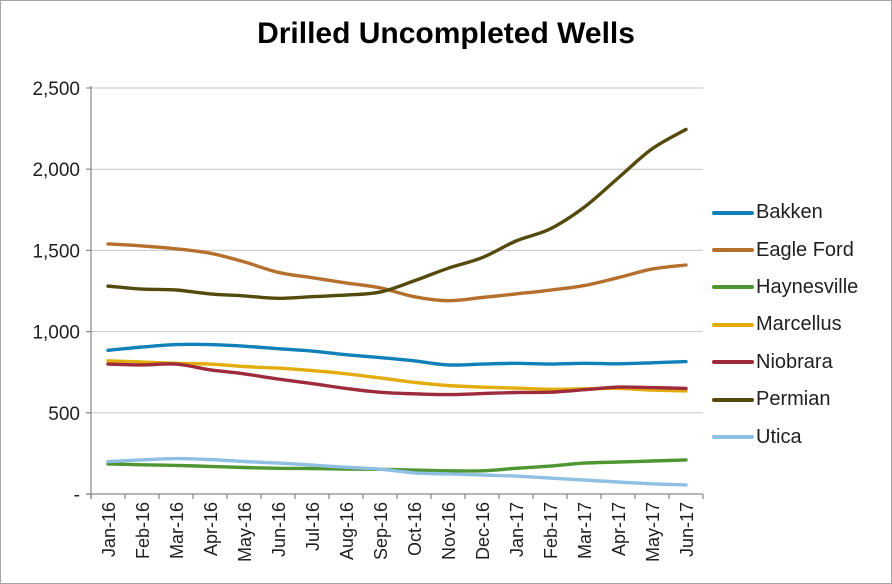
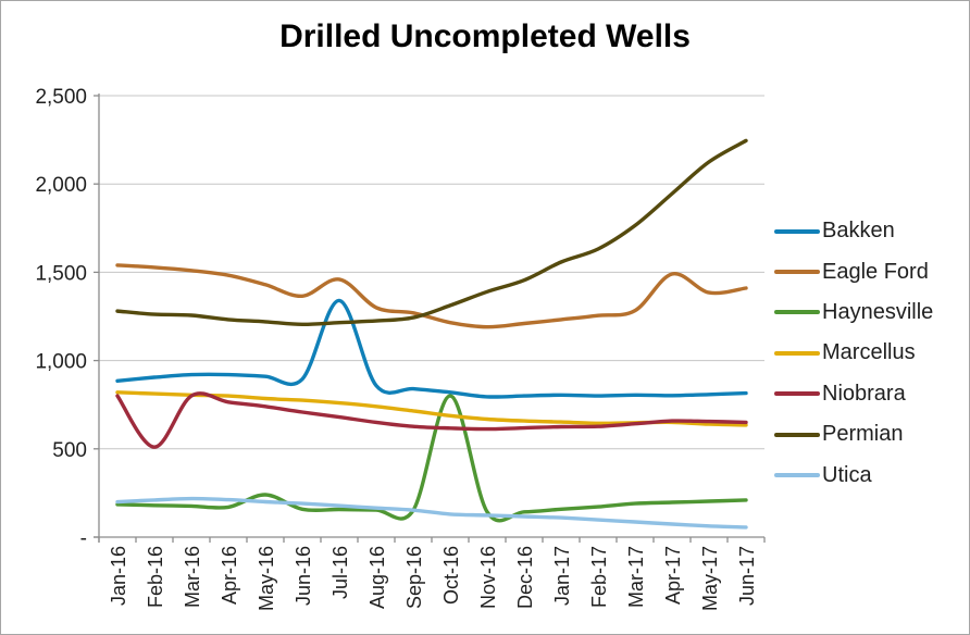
Niobrara/Feb-16: 800 -> 510
Haynesville/May-16: 160 -> 240
Bakken/Jul-16: 880 -> 1340
Eagle Ford/Jul-16: 1330 -> 1460
Haynesville/Oct-16: 150 -> 800
Eagle Ford/Apr-17: 1330 -> 1490
